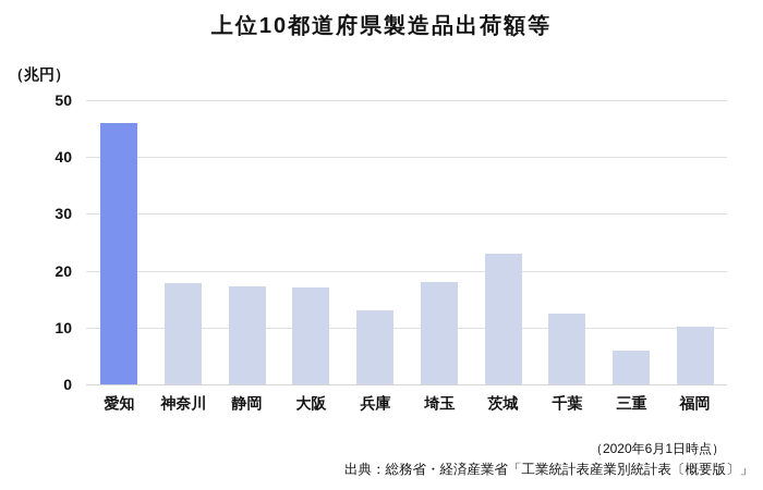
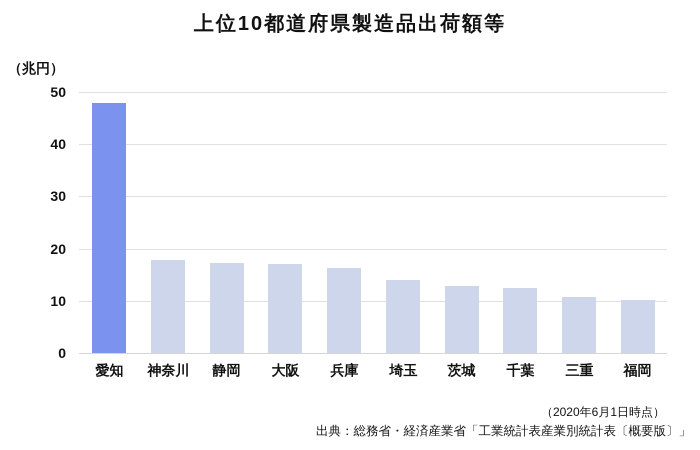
愛知: 46 -> 48
兵庫: 13 -> 16
埼玉: 18 -> 14
茨城: 23 -> 13
三重: 6 -> 11
